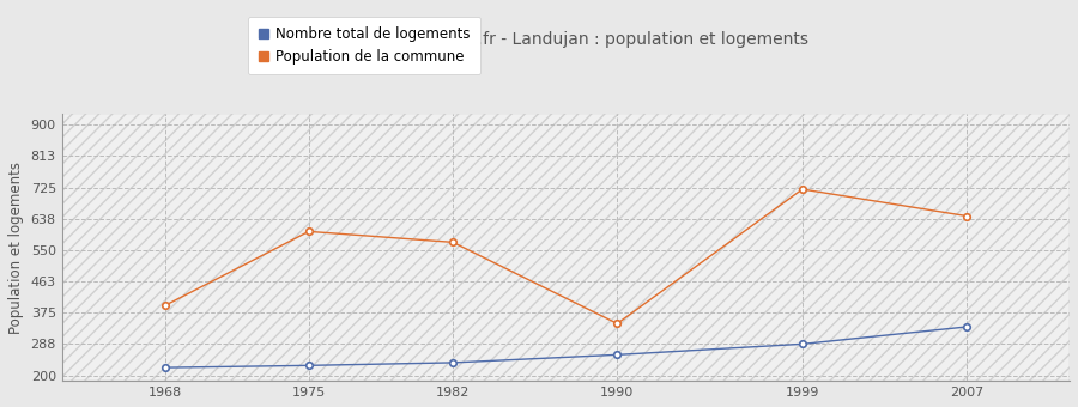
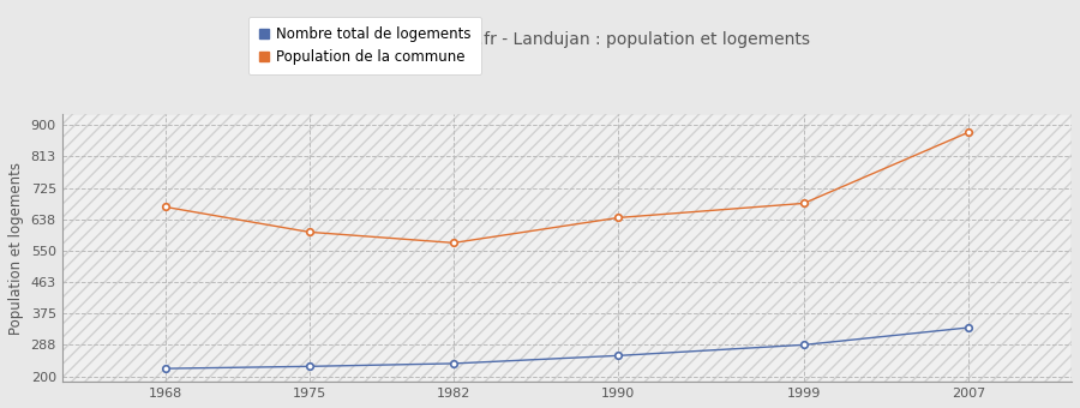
Population de la commune/1968: 395 -> 672
Population de la commune/1990: 345 -> 642
Population de la commune/1999: 720 -> 682
Population de la commune/2007: 645 -> 880
